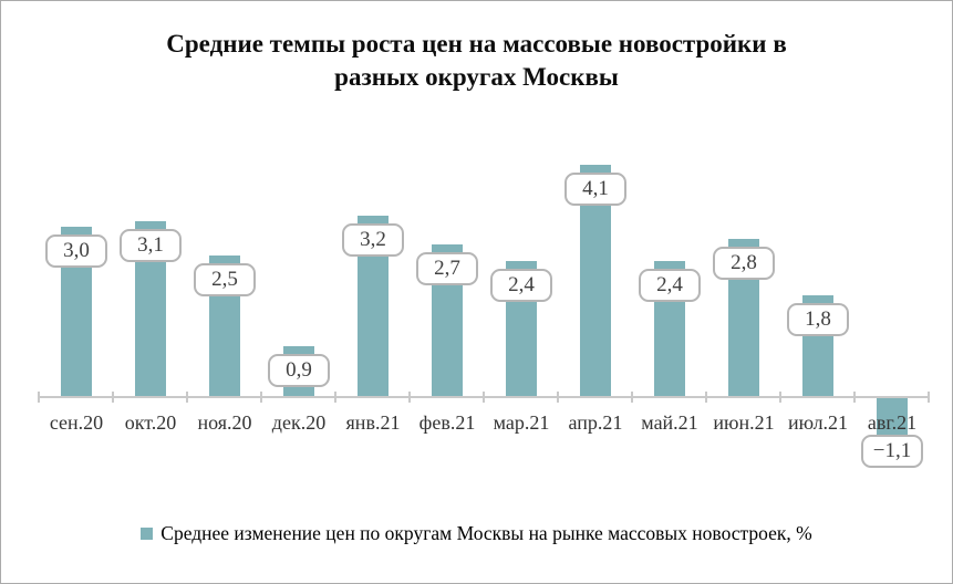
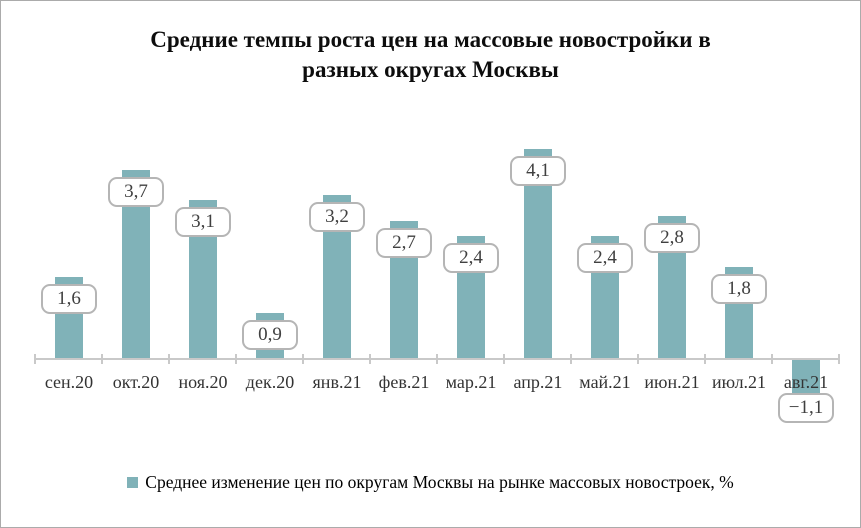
сен.20: 3,0 -> 1,6
окт.20: 3,1 -> 3,7
ноя.20: 2,5 -> 3,1
